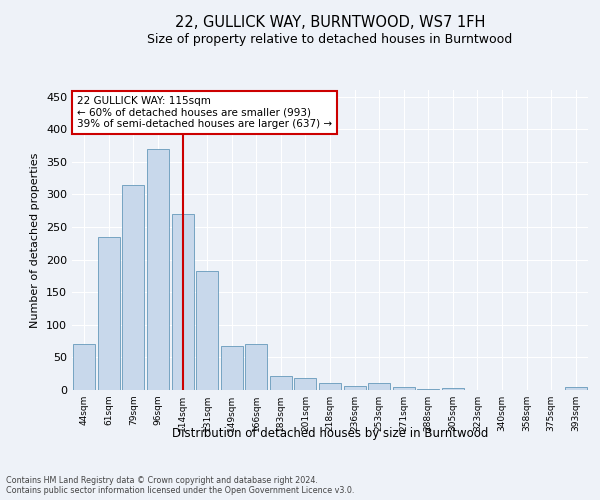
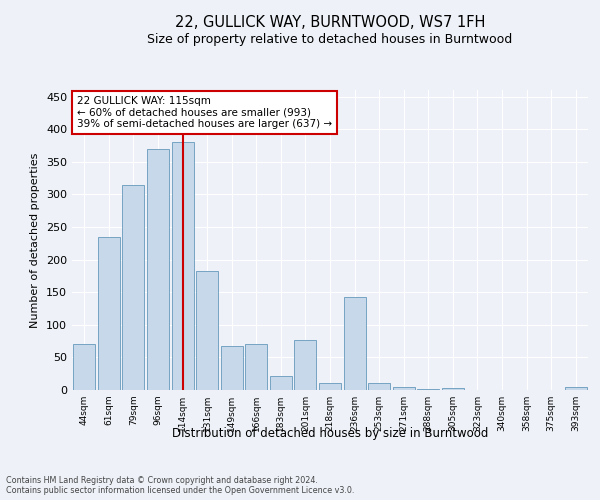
114sqm: 270 -> 380
201sqm: 19 -> 76
236sqm: 6 -> 142
